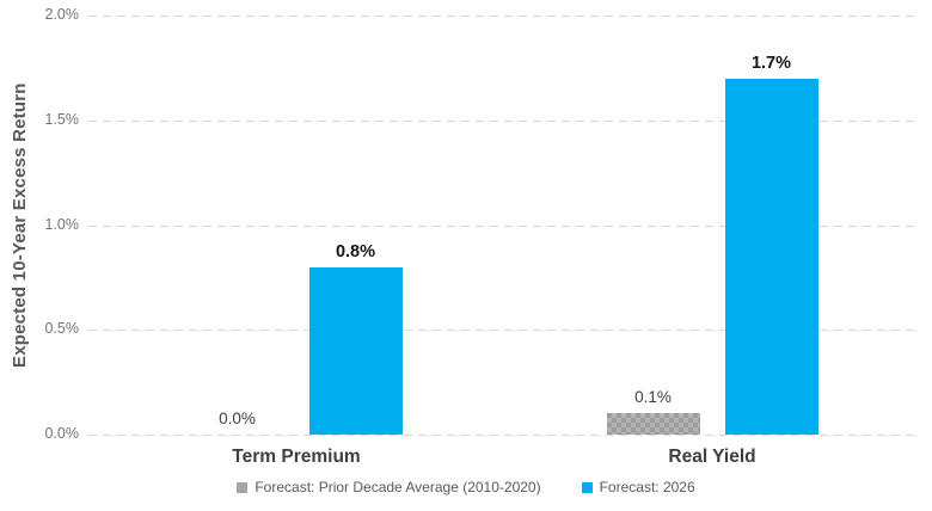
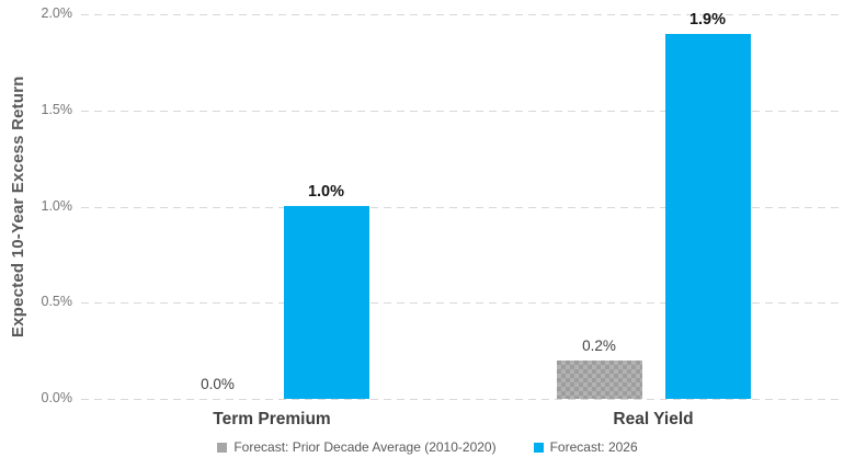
Forecast: 2026/Term Premium: 0.8% -> 1.0%
Forecast: Prior Decade Average (2010-2020)/Real Yield: 0.1% -> 0.2%
Forecast: 2026/Real Yield: 1.7% -> 1.9%
